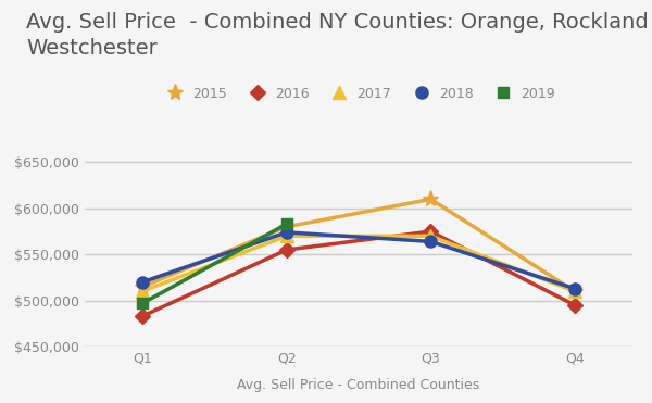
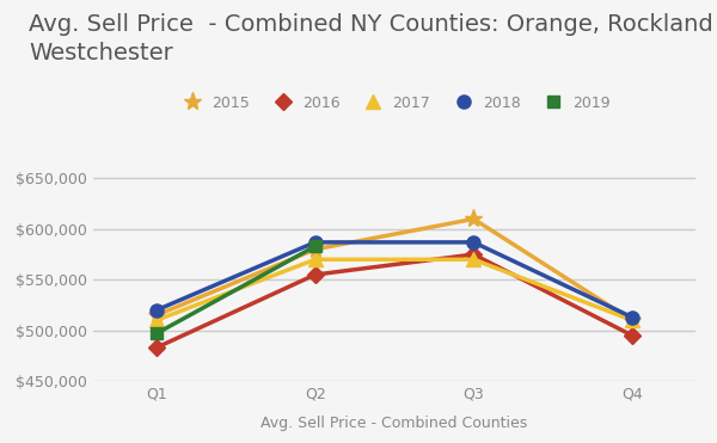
2018/Q2: $574,000 -> $587,000
2018/Q3: $564,000 -> $587,000
